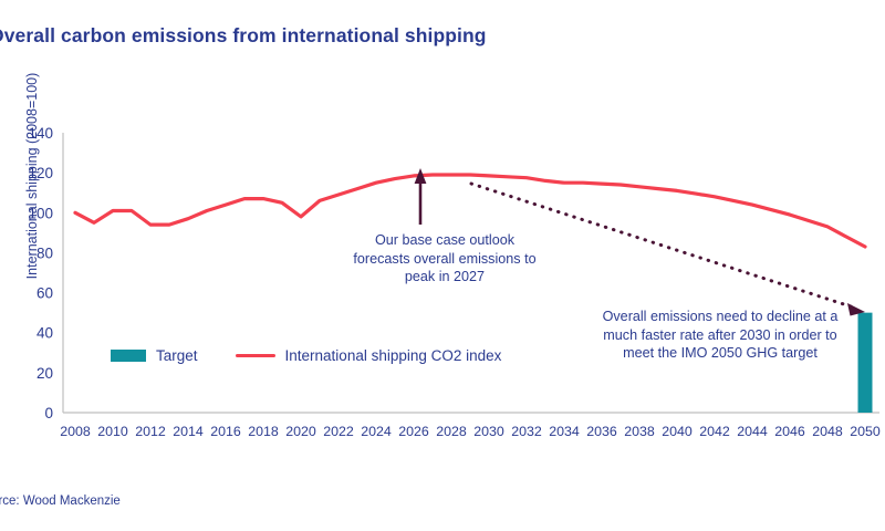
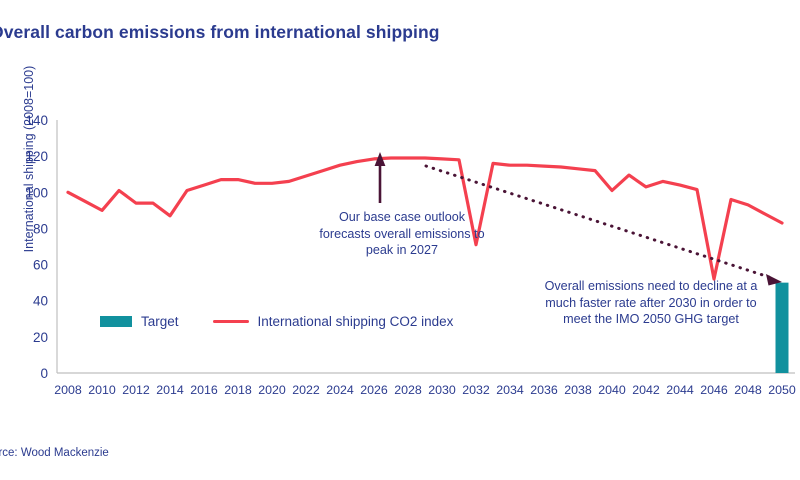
2010: 101 -> 90
2014: 97 -> 87
2020: 98 -> 105
2032: 118 -> 71
2040: 111 -> 101
2042: 108 -> 103
2046: 99 -> 52
